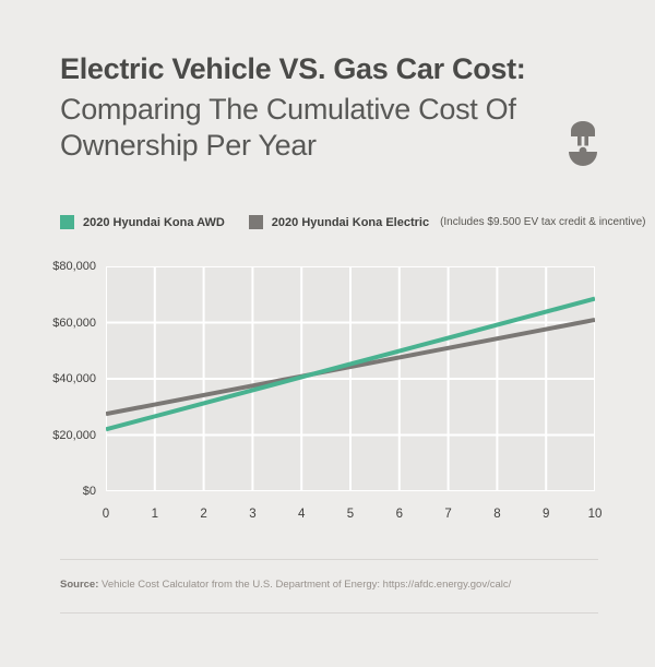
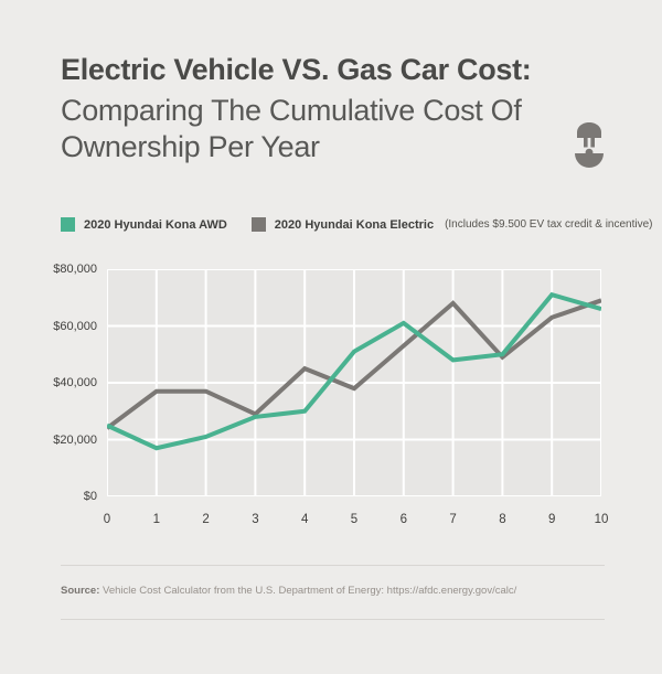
2020 Hyundai Kona AWD/0: $22000 -> $25000
2020 Hyundai Kona Electric/0: $28000 -> $24000
2020 Hyundai Kona AWD/1: $27000 -> $17000
2020 Hyundai Kona Electric/1: $31000 -> $37000
2020 Hyundai Kona AWD/2: $31000 -> $21000
2020 Hyundai Kona Electric/2: $34000 -> $37000
2020 Hyundai Kona AWD/3: $36000 -> $28000
2020 Hyundai Kona Electric/3: $38000 -> $29000
2020 Hyundai Kona AWD/4: $41000 -> $30000
2020 Hyundai Kona Electric/4: $41000 -> $45000
2020 Hyundai Kona AWD/5: $45000 -> $51000
2020 Hyundai Kona Electric/5: $44000 -> $38000
2020 Hyundai Kona AWD/6: $50000 -> $61000
2020 Hyundai Kona Electric/6: $48000 -> $53000
2020 Hyundai Kona AWD/7: $55000 -> $48000
2020 Hyundai Kona Electric/7: $51000 -> $68000
2020 Hyundai Kona AWD/8: $59000 -> $50000
2020 Hyundai Kona Electric/8: $54000 -> $49000
2020 Hyundai Kona AWD/9: $64000 -> $71000
2020 Hyundai Kona Electric/9: $58000 -> $63000
2020 Hyundai Kona AWD/10: $68000 -> $66000
2020 Hyundai Kona Electric/10: $61000 -> $69000
